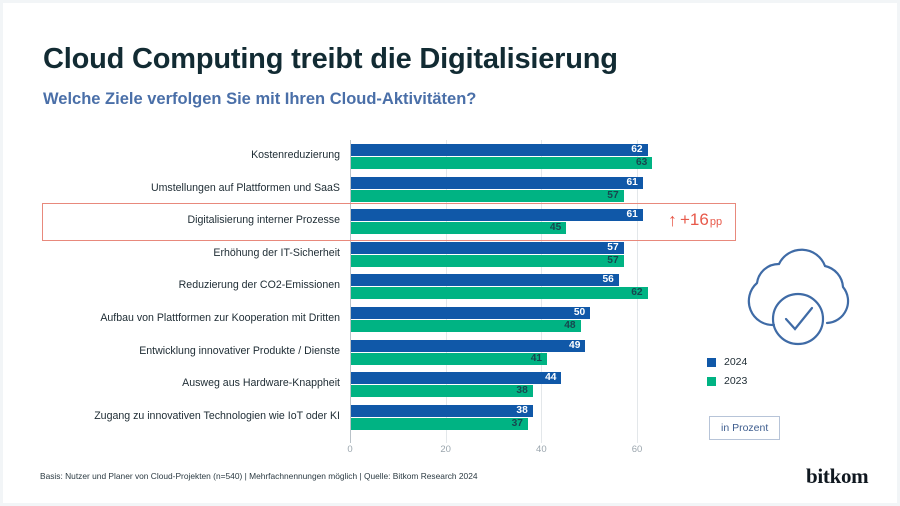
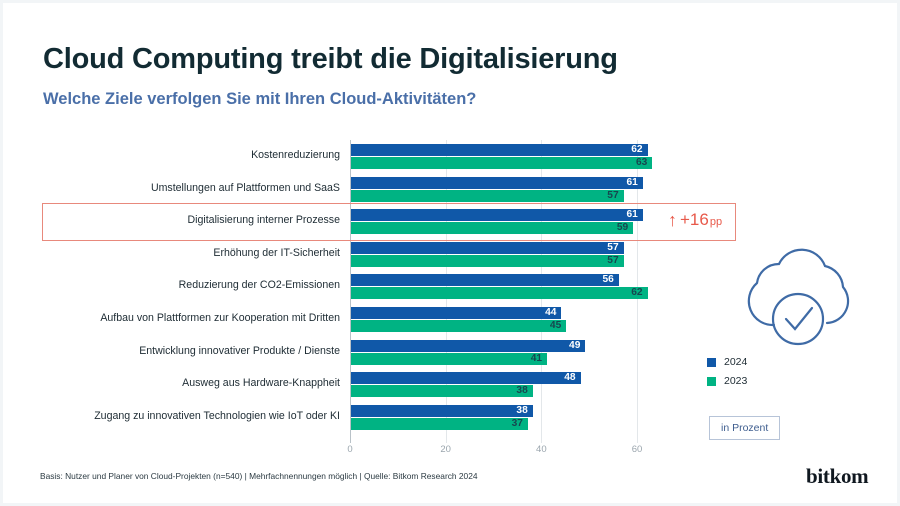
2023/Digitalisierung interner Prozesse: 45 -> 59
2024/Aufbau von Plattformen zur Kooperation mit Dritten: 50 -> 44
2023/Aufbau von Plattformen zur Kooperation mit Dritten: 48 -> 45
2024/Ausweg aus Hardware-Knappheit: 44 -> 48
